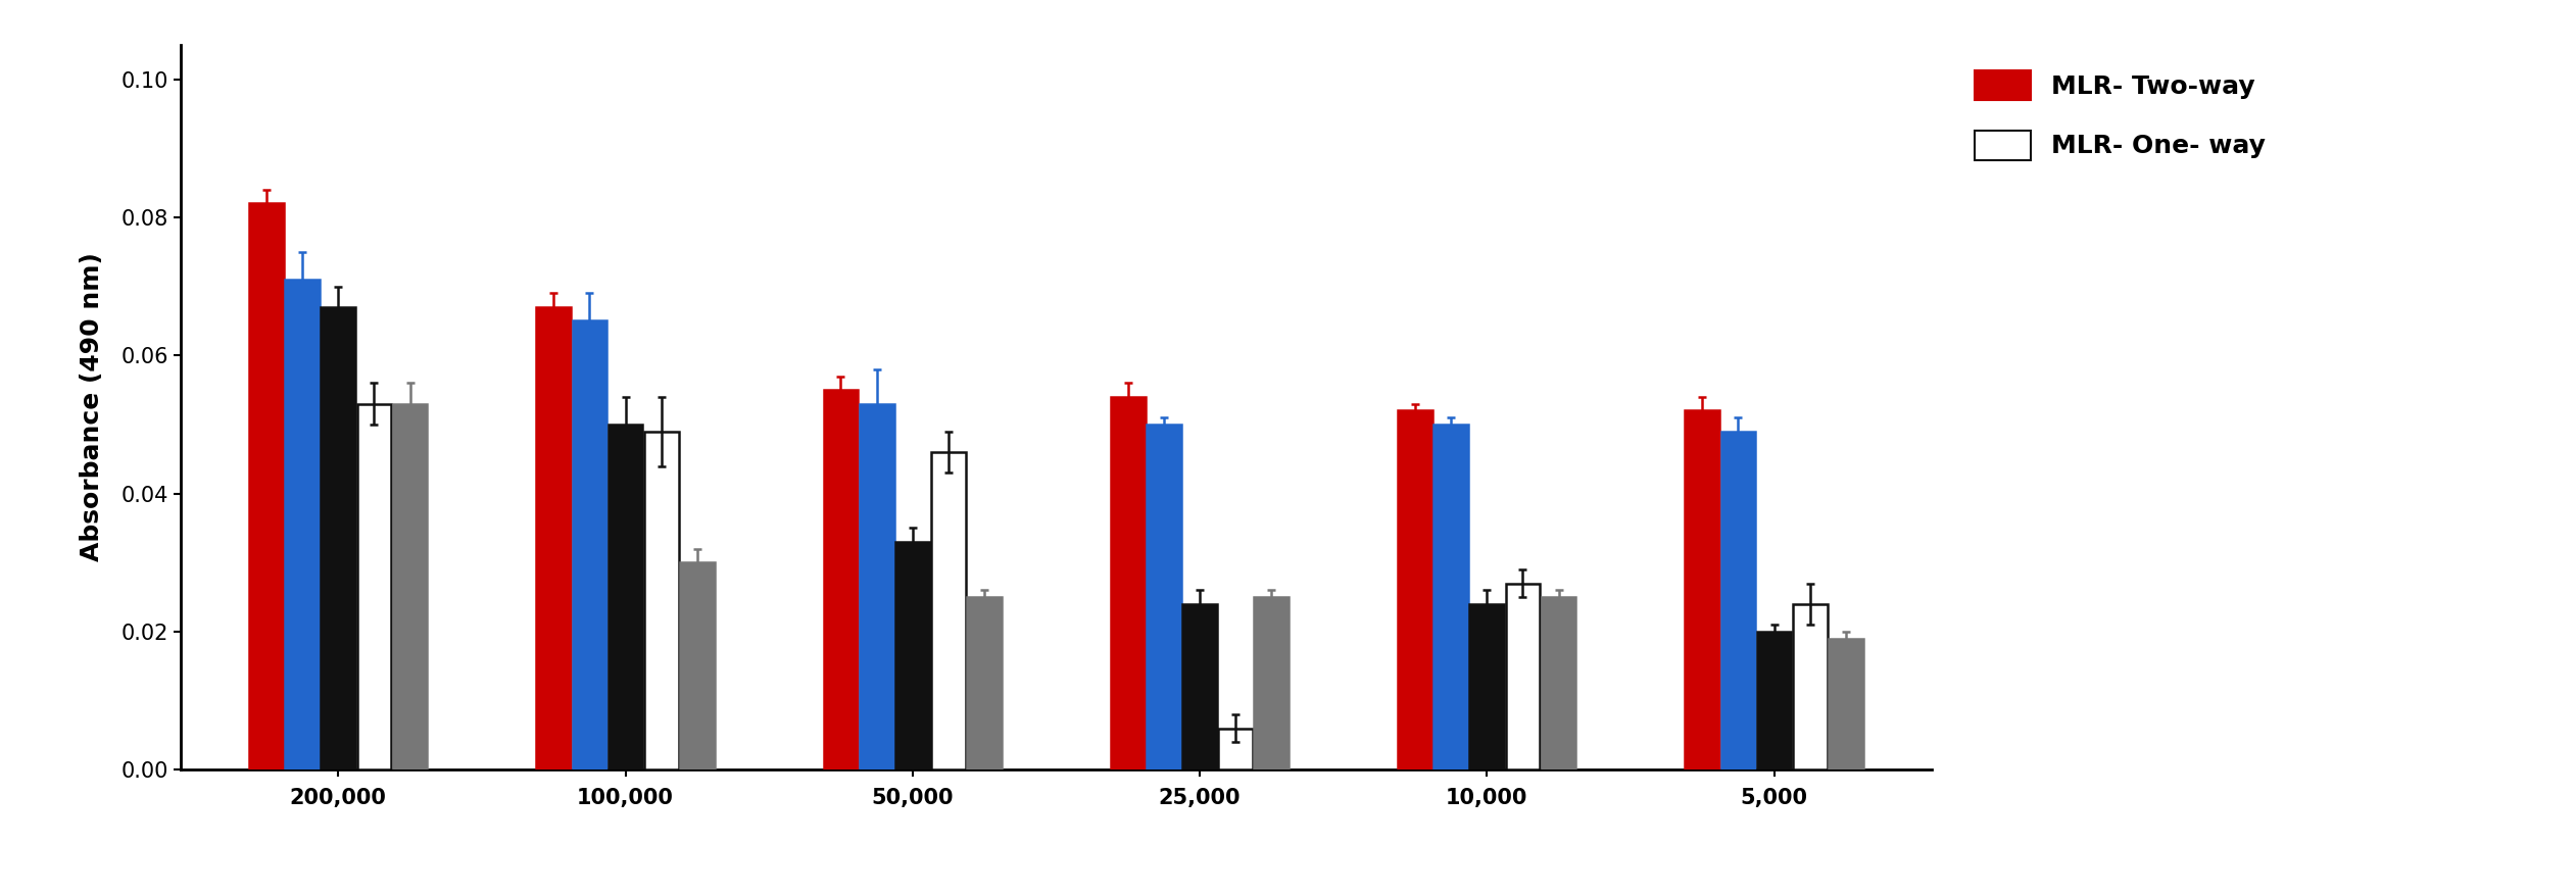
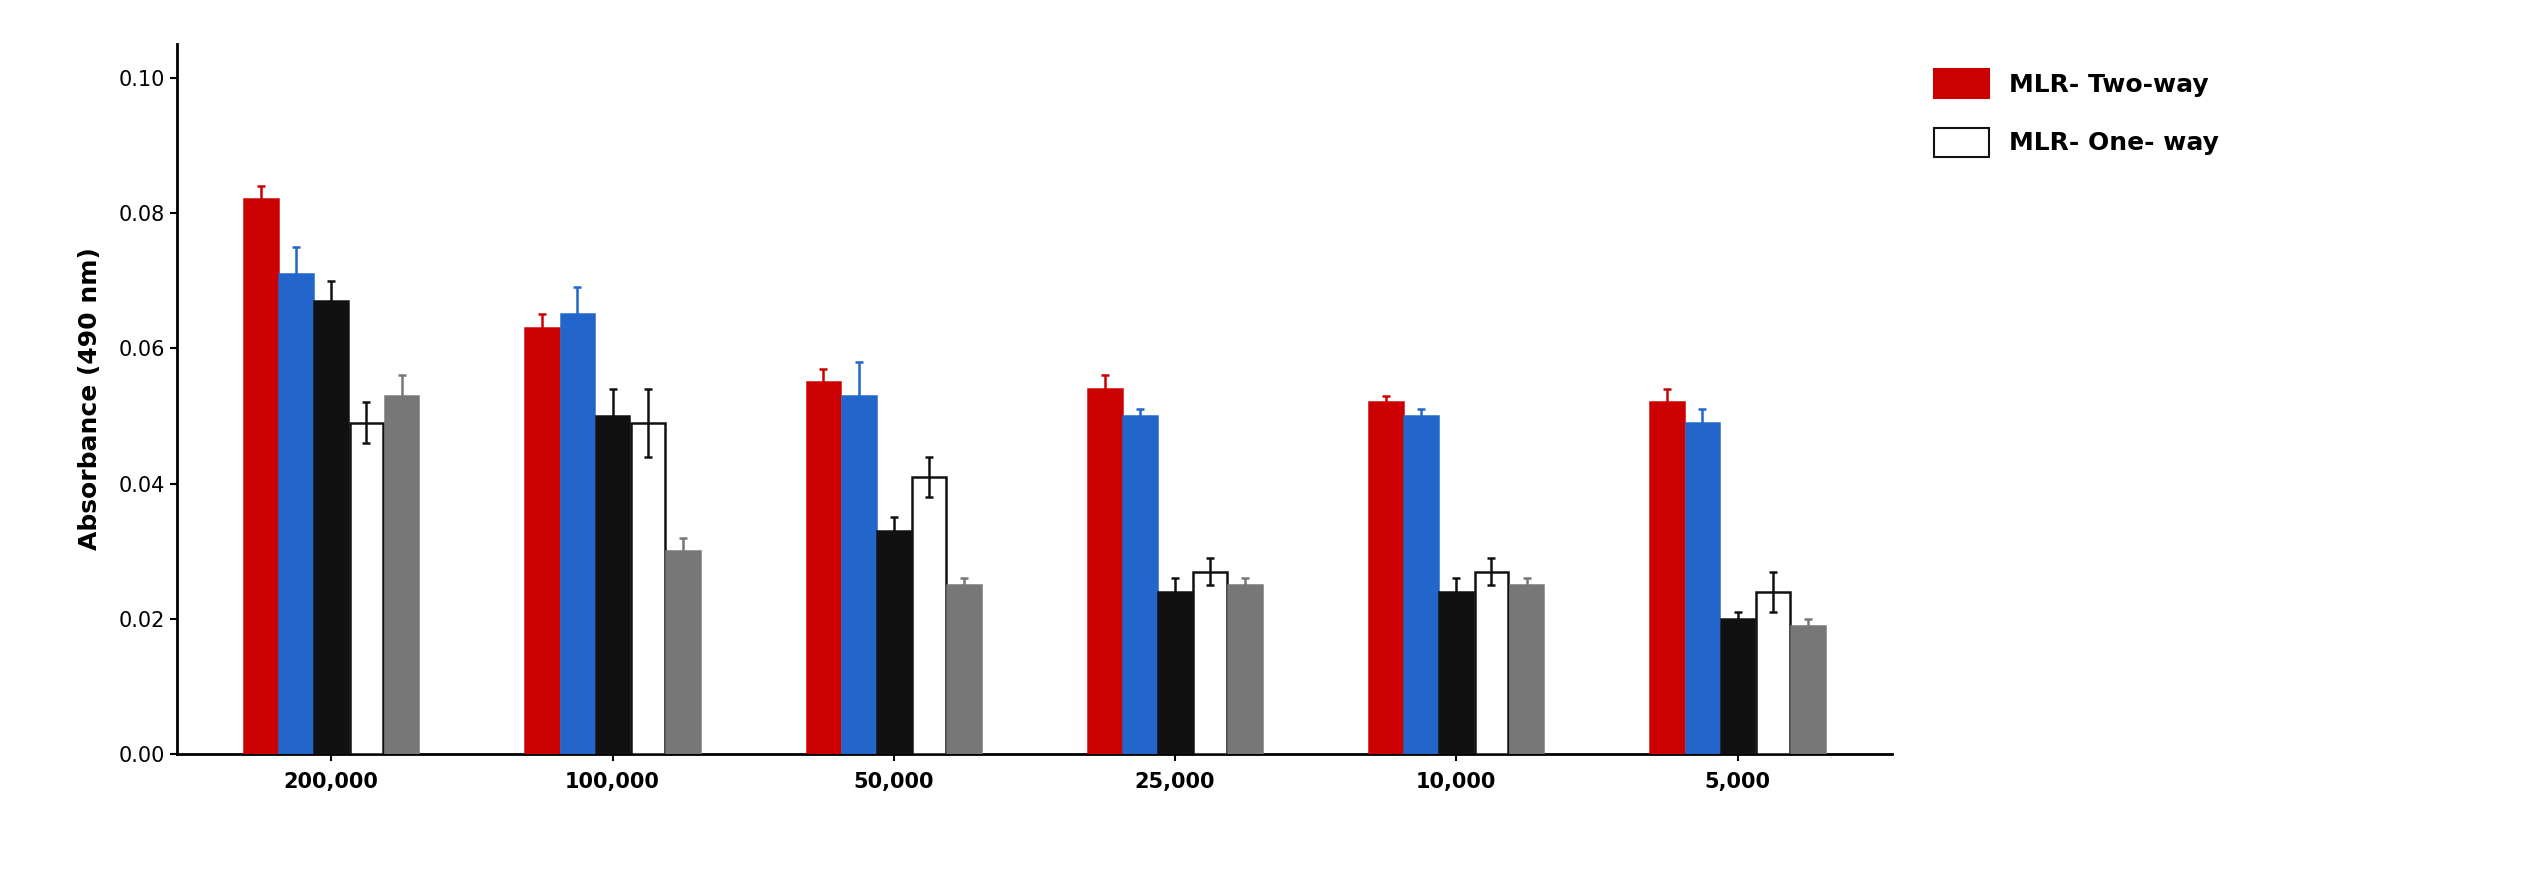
MLR- One- way/200,000: 0.053 -> 0.049
MLR- Two-way/100,000: 0.067 -> 0.063
MLR- One- way/50,000: 0.046 -> 0.041
MLR- One- way/25,000: 0.006 -> 0.027
